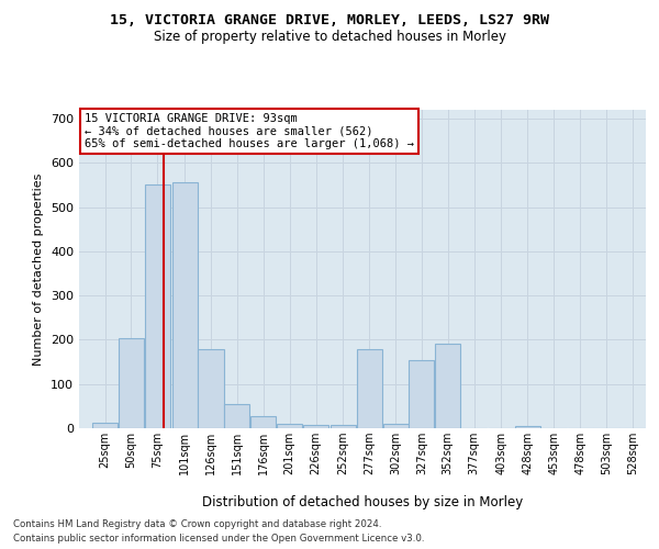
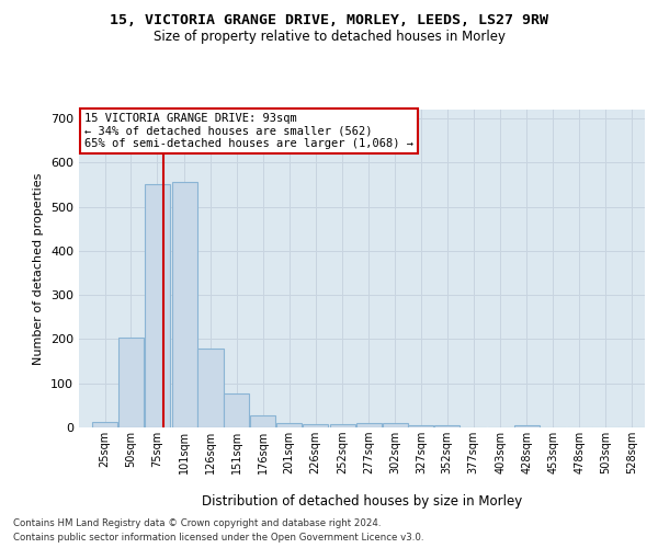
151sqm: 55 -> 78
277sqm: 180 -> 9
327sqm: 155 -> 6
352sqm: 190 -> 5
